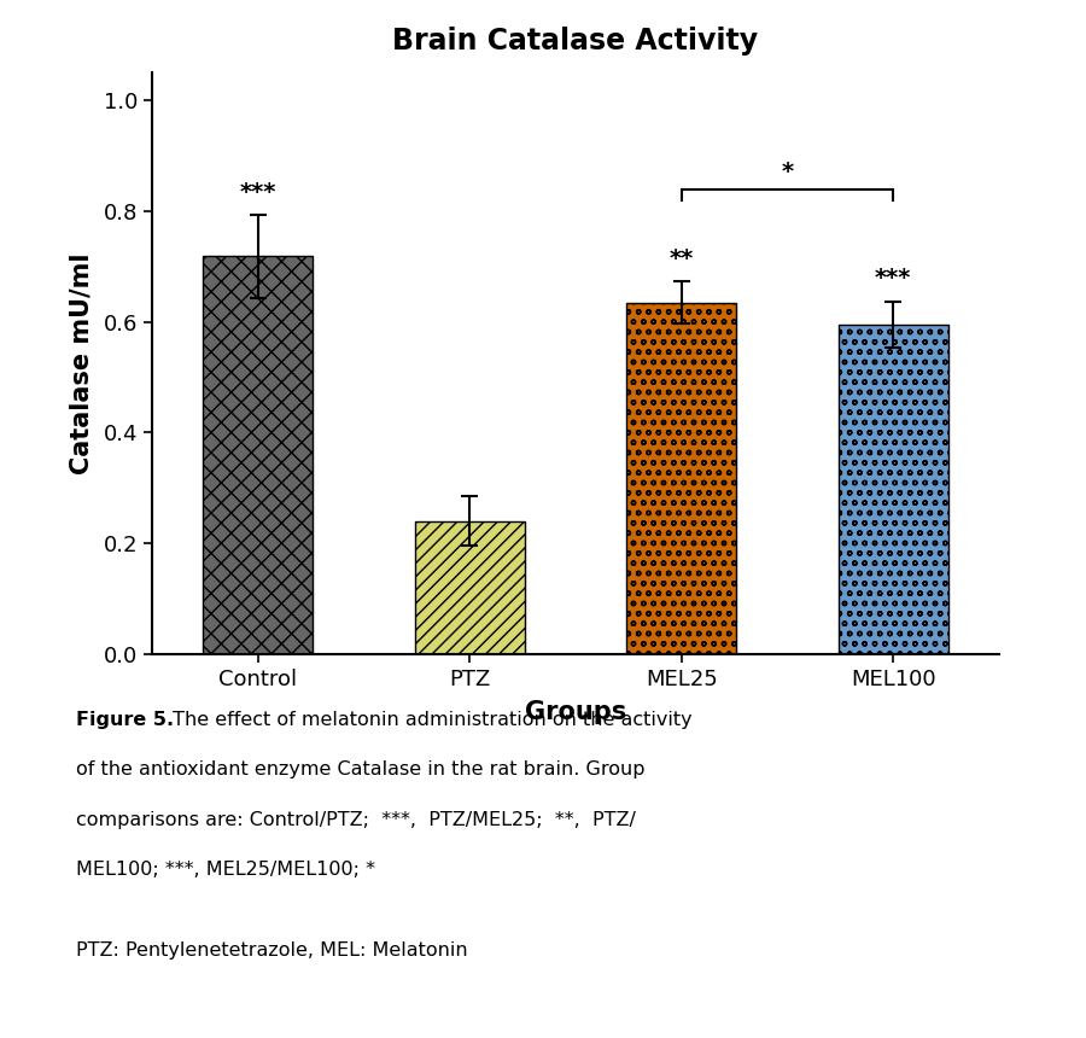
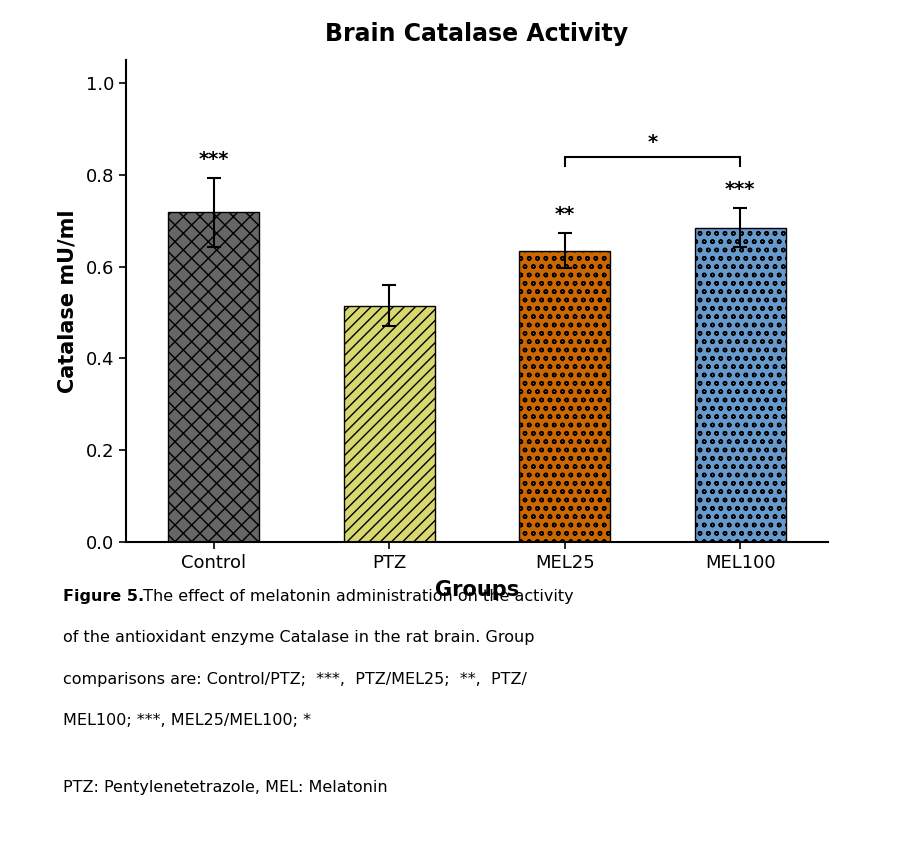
PTZ: 0.240 -> 0.515
MEL100: 0.595 -> 0.685
